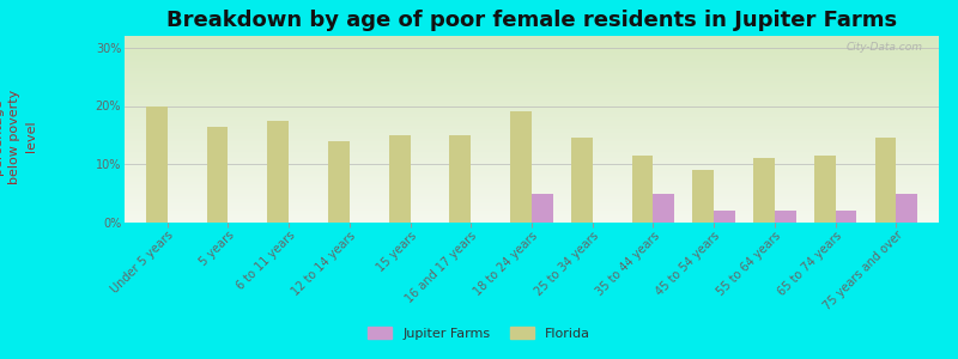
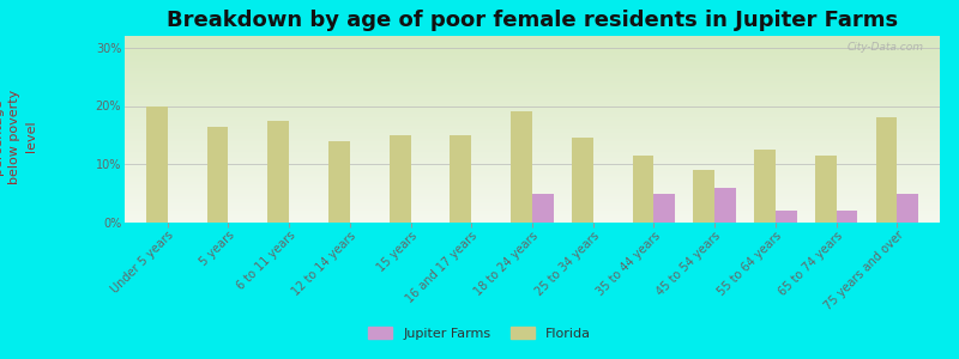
Jupiter Farms/45 to 54 years: 2% -> 6%
Florida/55 to 64 years: 11.0% -> 12.5%
Florida/75 years and over: 14.5% -> 18.0%
